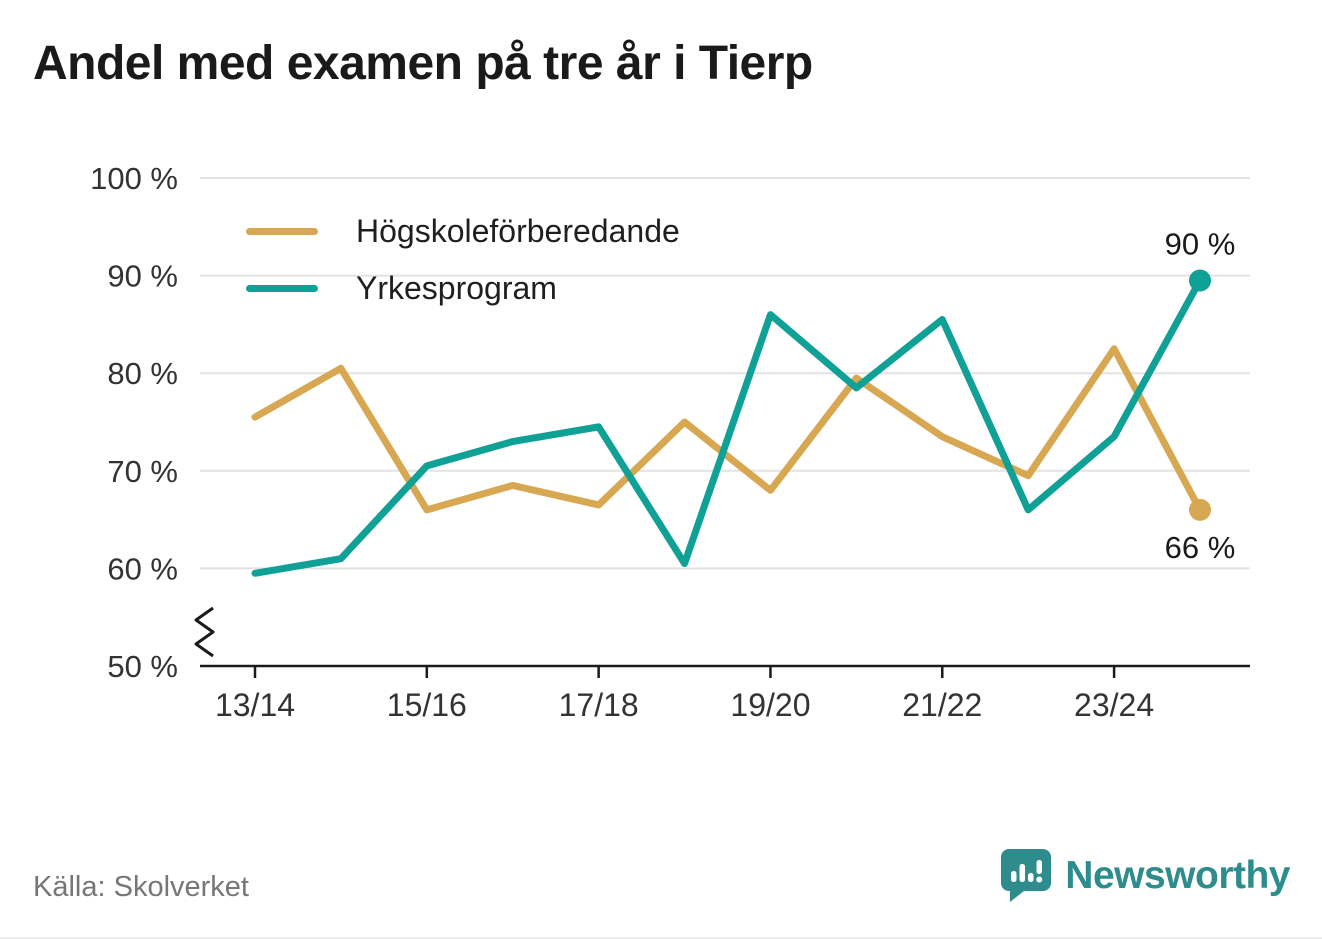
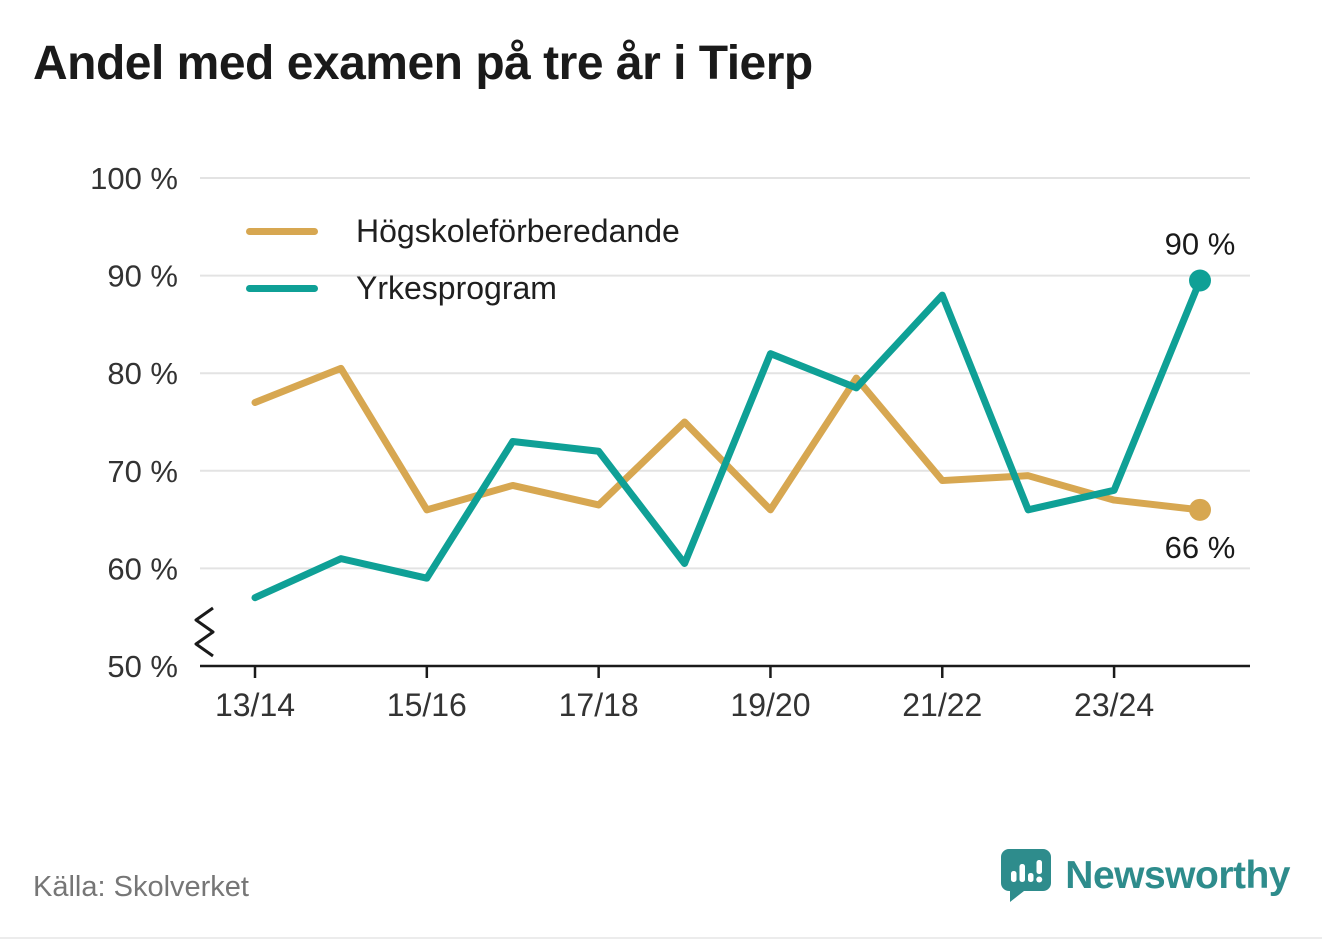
Högskoleförberedande/13/14: 76% -> 77%
Yrkesprogram/13/14: 60% -> 57%
Yrkesprogram/15/16: 70% -> 59%
Yrkesprogram/17/18: 74% -> 72%
Högskoleförberedande/19/20: 68% -> 66%
Yrkesprogram/19/20: 86% -> 82%
Högskoleförberedande/21/22: 74% -> 69%
Yrkesprogram/21/22: 86% -> 88%
Högskoleförberedande/23/24: 82% -> 67%
Yrkesprogram/23/24: 74% -> 68%
